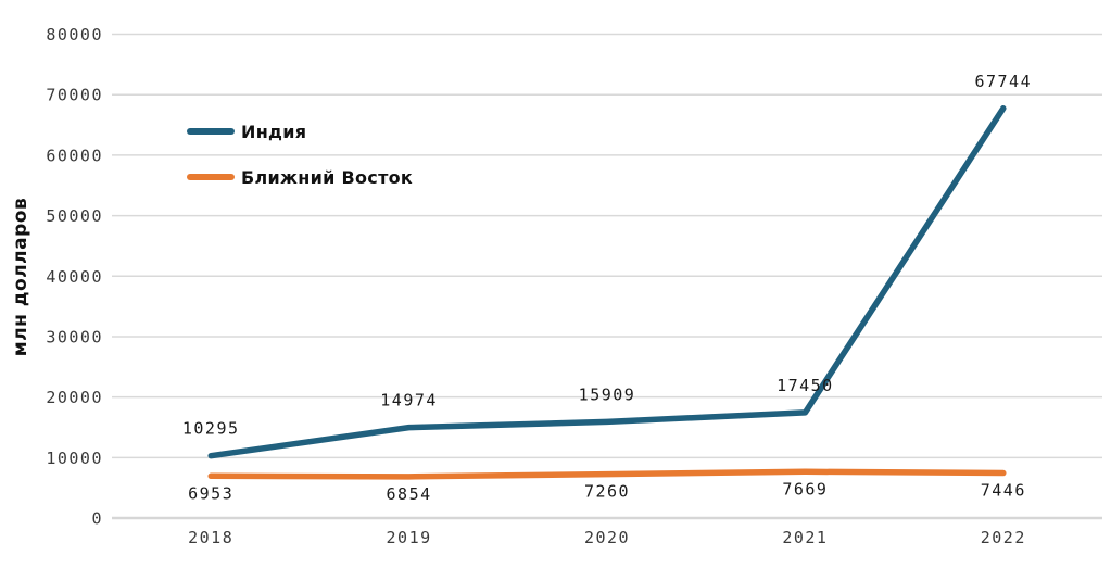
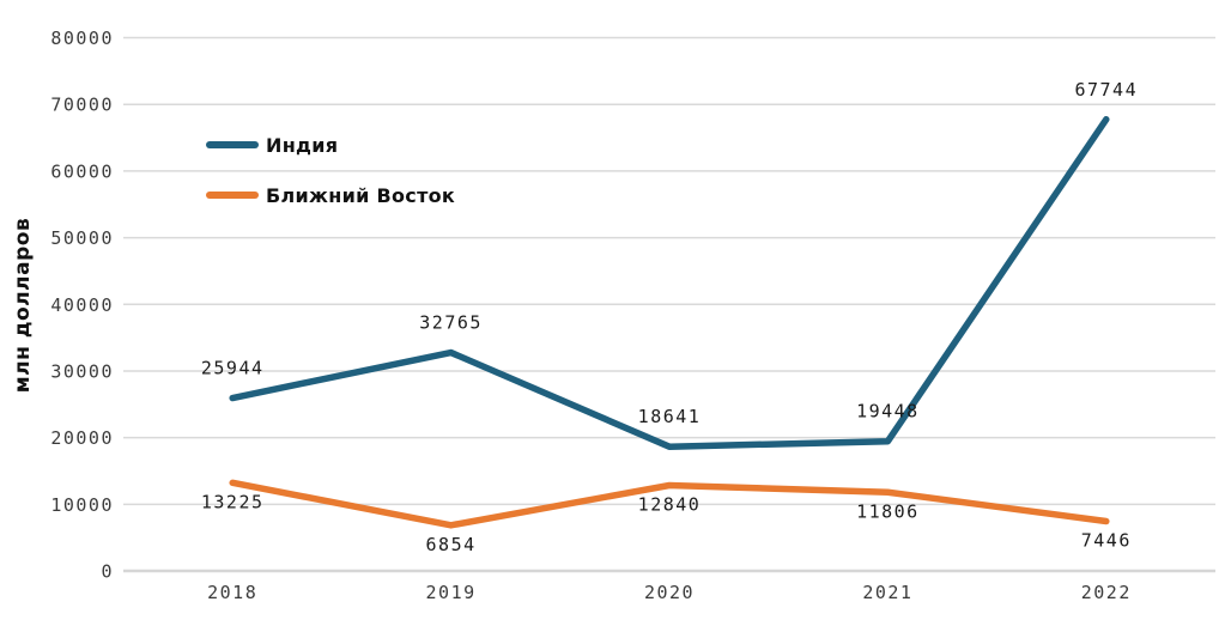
Индия/2018: 10295 -> 25944
Ближний Восток/2018: 6953 -> 13225
Индия/2019: 14974 -> 32765
Индия/2020: 15909 -> 18641
Ближний Восток/2020: 7260 -> 12840
Индия/2021: 17450 -> 19448
Ближний Восток/2021: 7669 -> 11806
